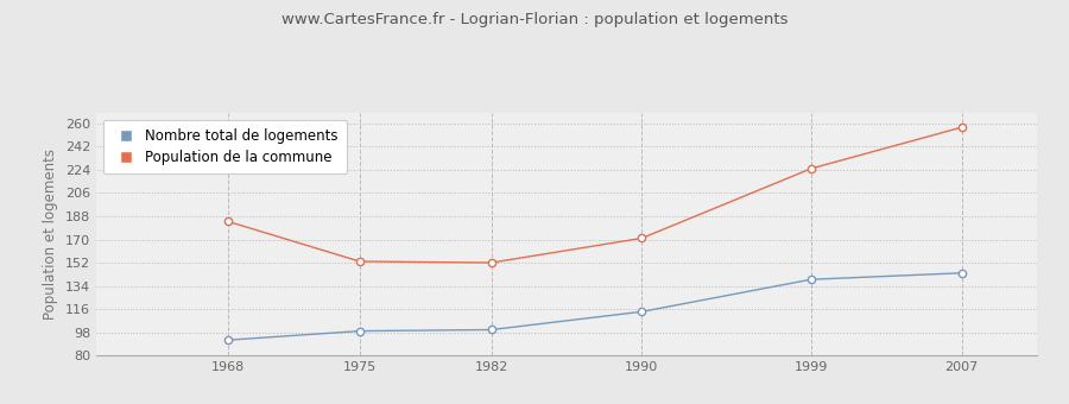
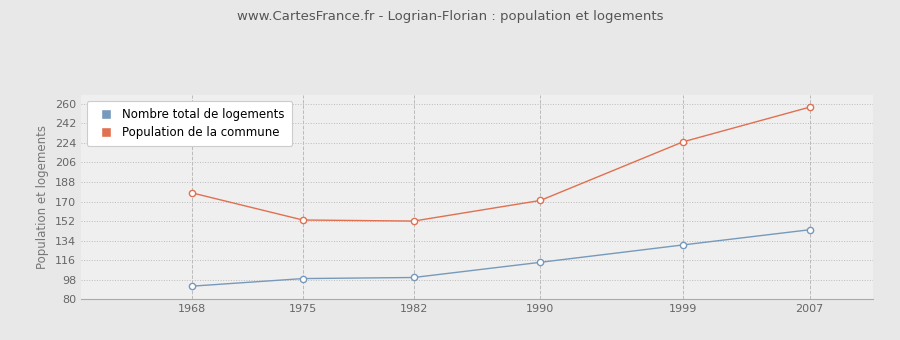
Population de la commune/1968: 184 -> 178
Nombre total de logements/1999: 139 -> 130
